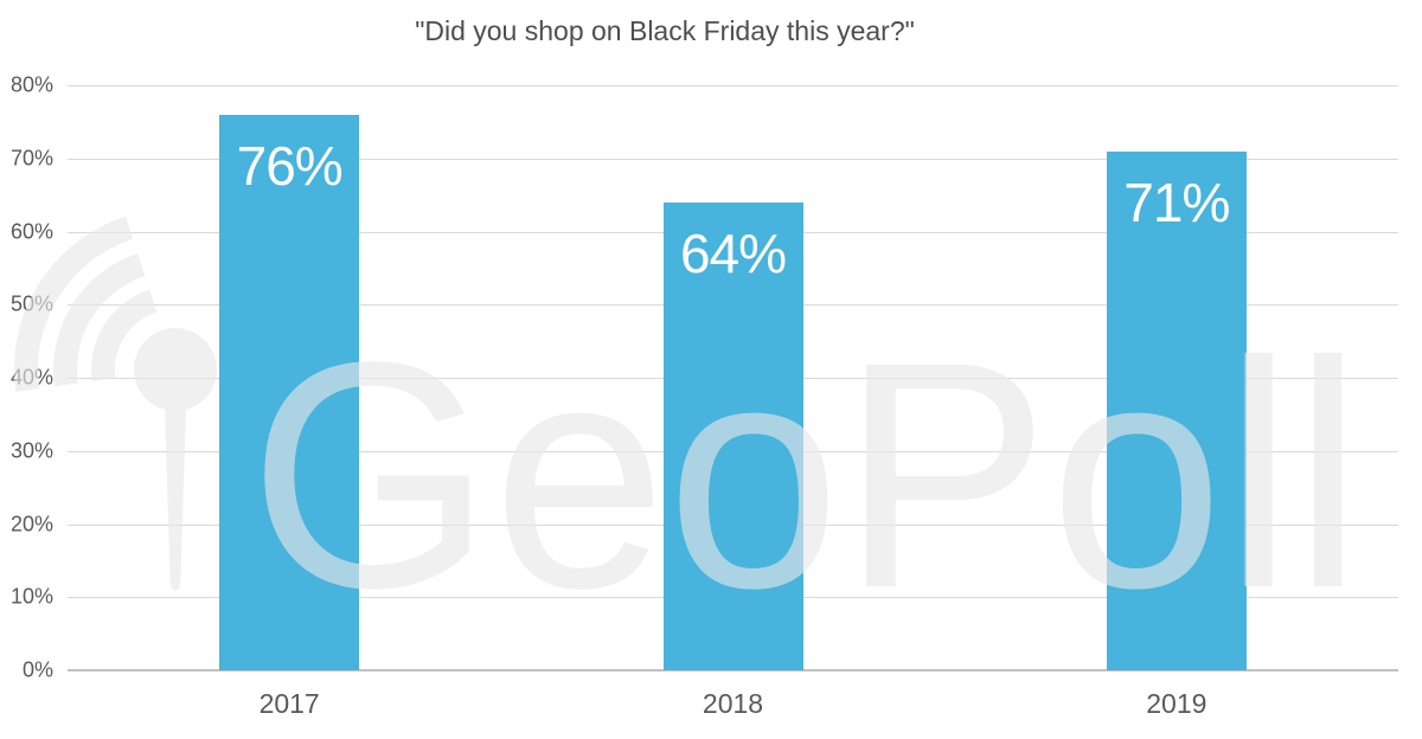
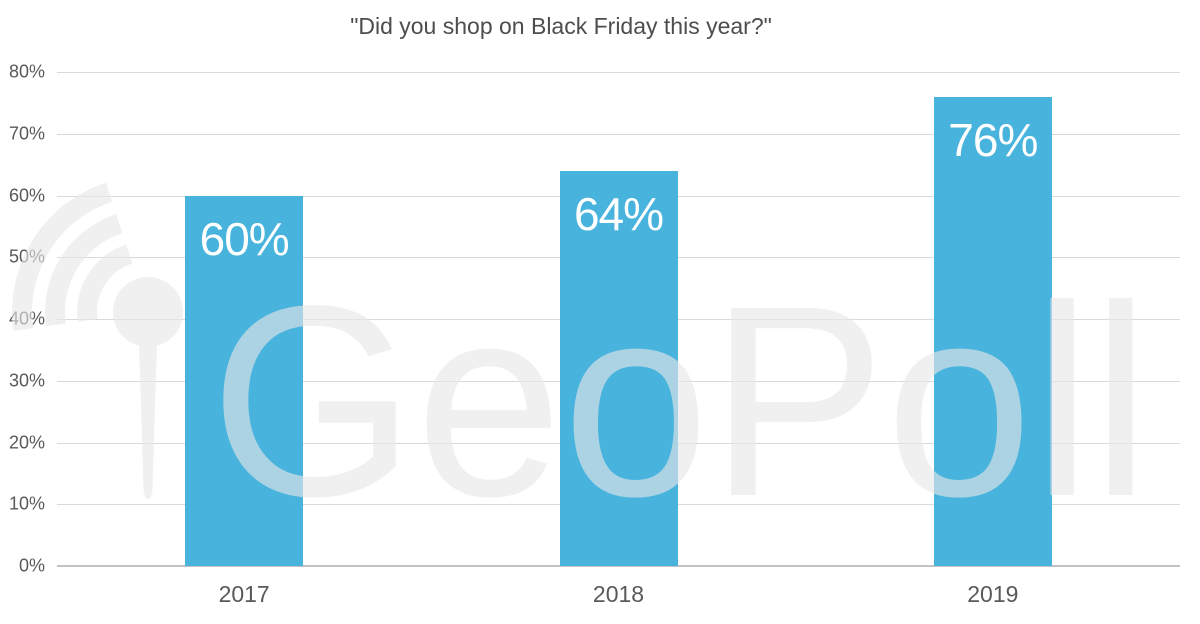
2017: 76% -> 60%
2019: 71% -> 76%
